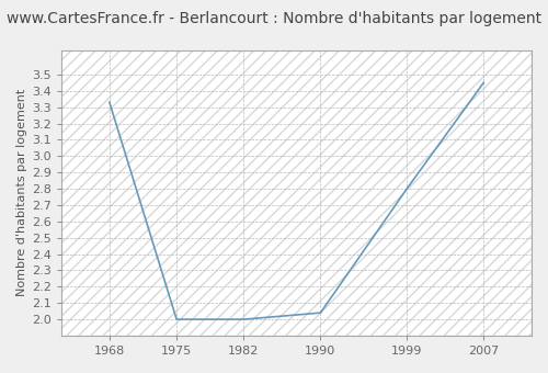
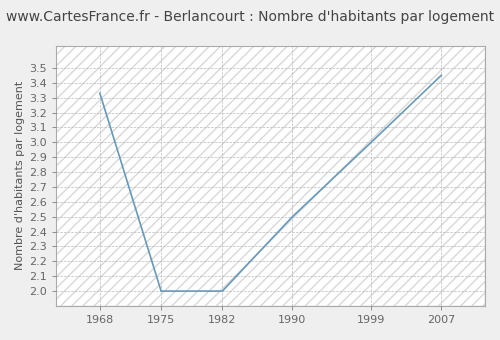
1990: 2.04 -> 2.50
1999: 2.80 -> 3.00
